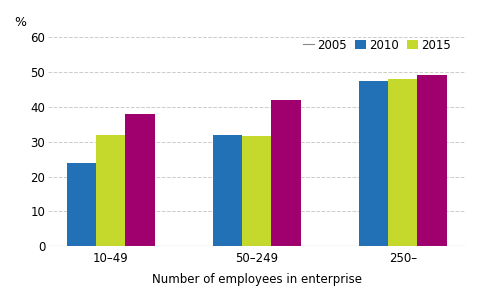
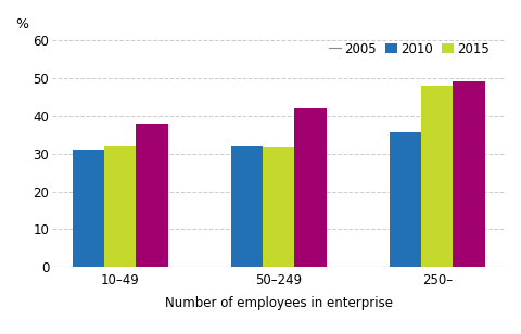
2010/10–49: 24.0 -> 31.0
2010/250–: 47.5 -> 35.5
